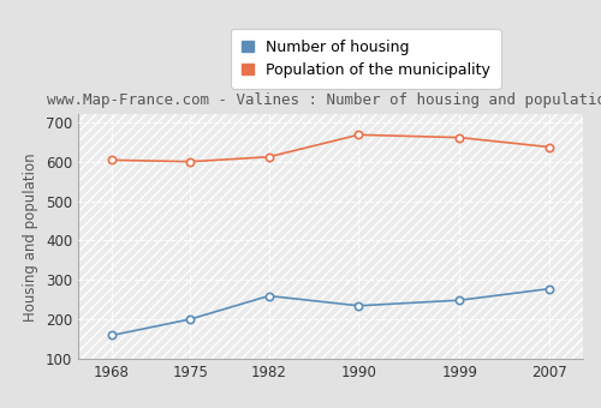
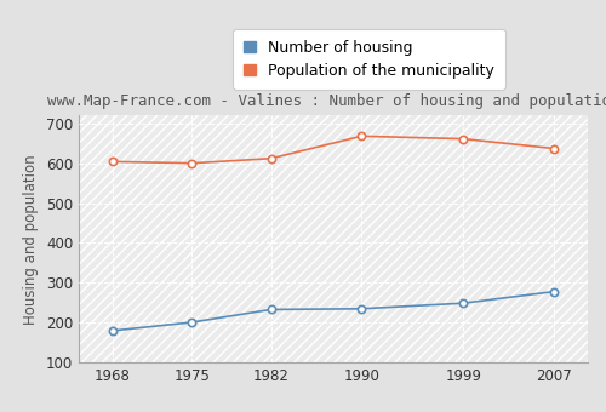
Number of housing/1968: 160 -> 180
Number of housing/1982: 260 -> 233
